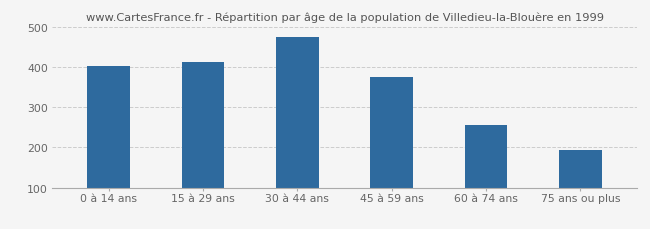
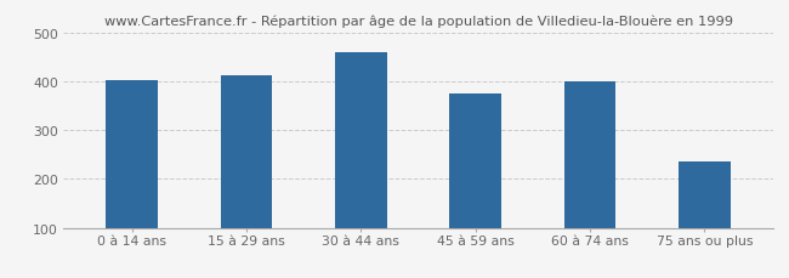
30 à 44 ans: 473 -> 460
60 à 74 ans: 255 -> 400
75 ans ou plus: 193 -> 235
